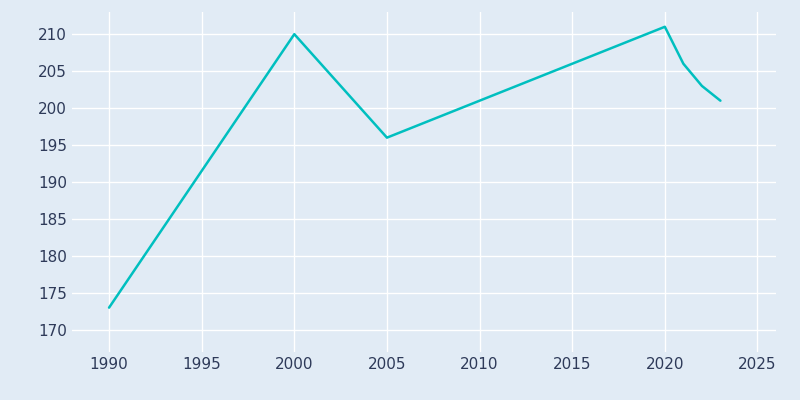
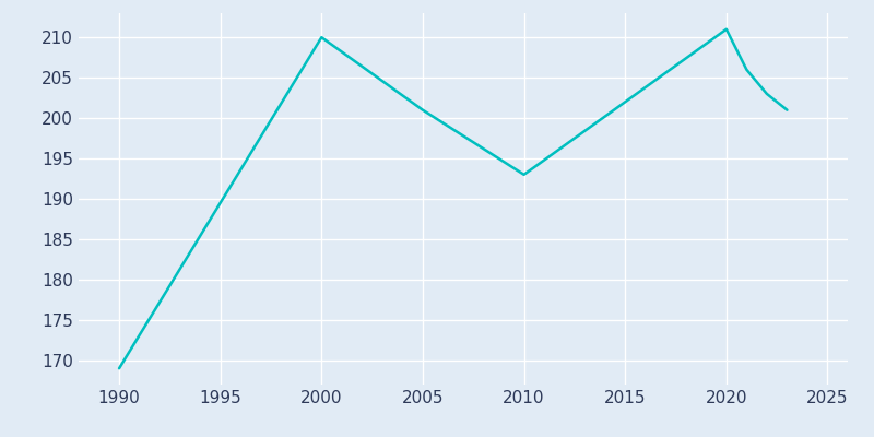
1990: 173 -> 169
2005: 196 -> 201
2010: 201 -> 193
